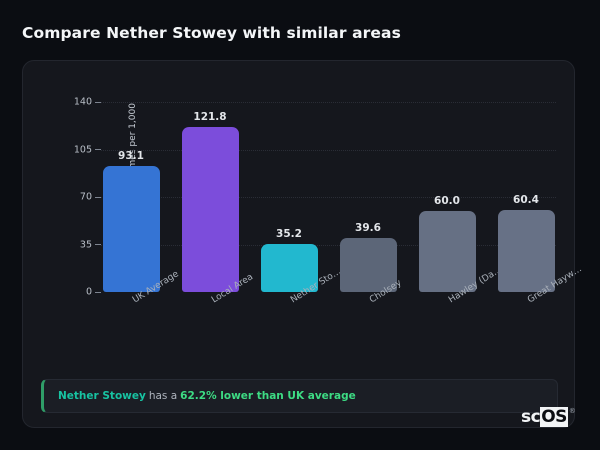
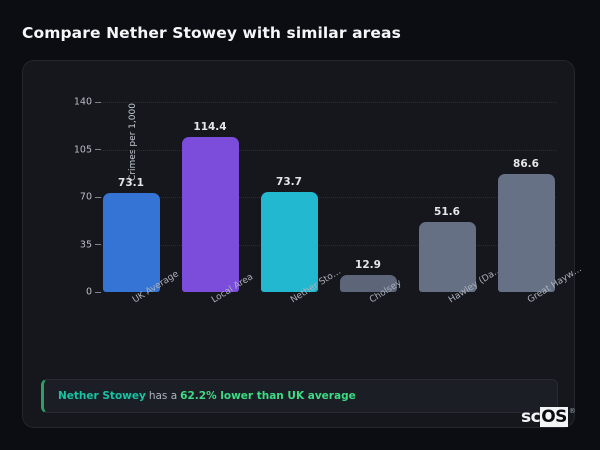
UK Average: 93.1 -> 73.1
Local Area: 121.8 -> 114.4
Nether Sto…: 35.2 -> 73.7
Cholsey: 39.6 -> 12.9
Hawley (Da…: 60.0 -> 51.6
Great Hayw…: 60.4 -> 86.6
